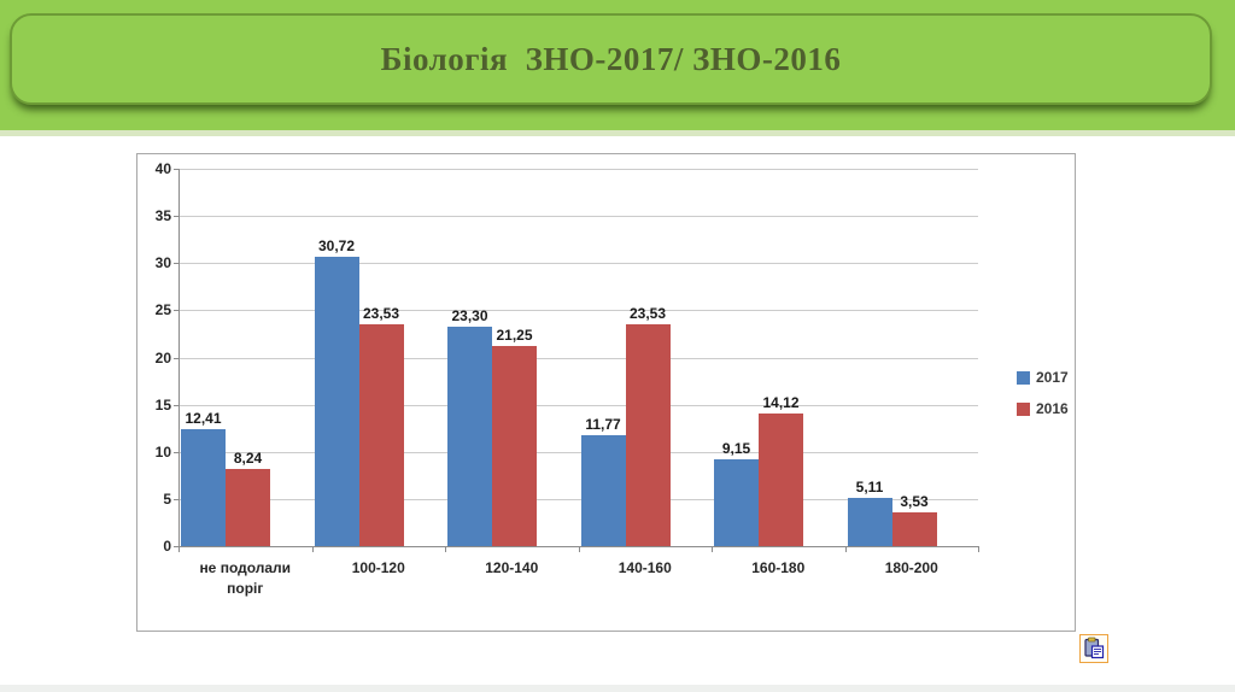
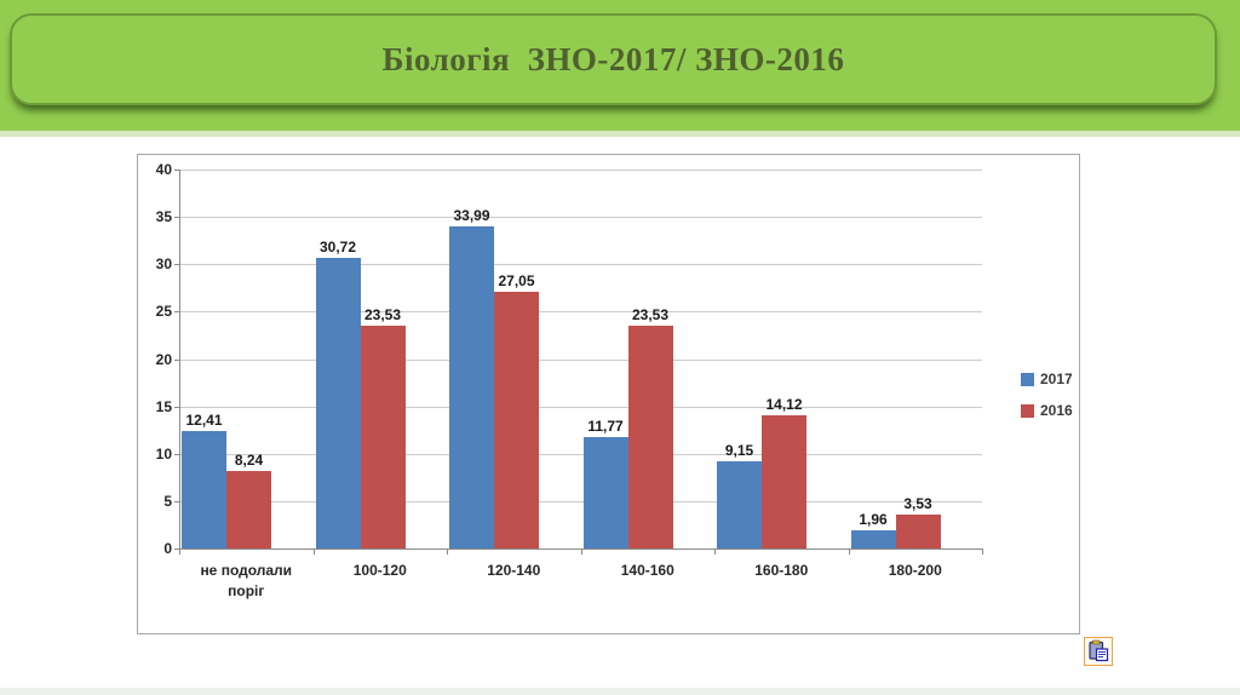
2017/120-140: 23,30 -> 33,99
2016/120-140: 21,25 -> 27,05
2017/180-200: 5,11 -> 1,96
